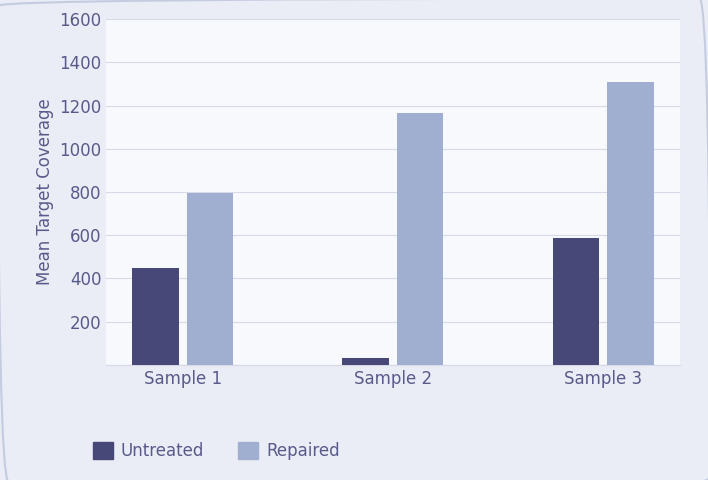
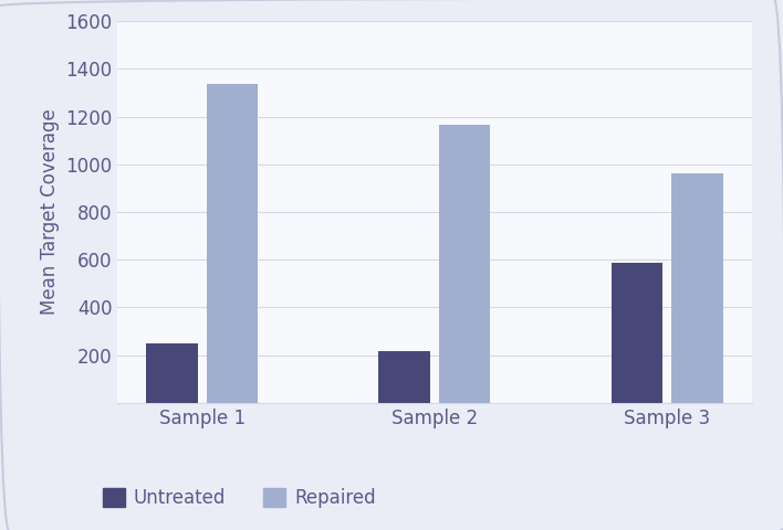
Untreated/Sample 1: 450 -> 250
Repaired/Sample 1: 795 -> 1335
Untreated/Sample 2: 30 -> 215
Repaired/Sample 3: 1310 -> 960
